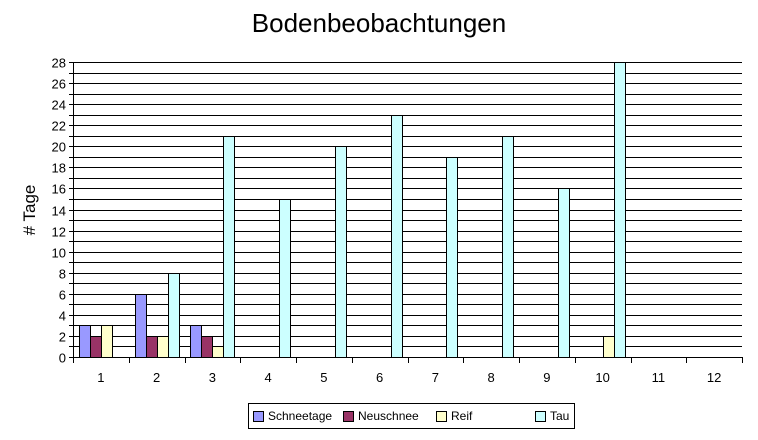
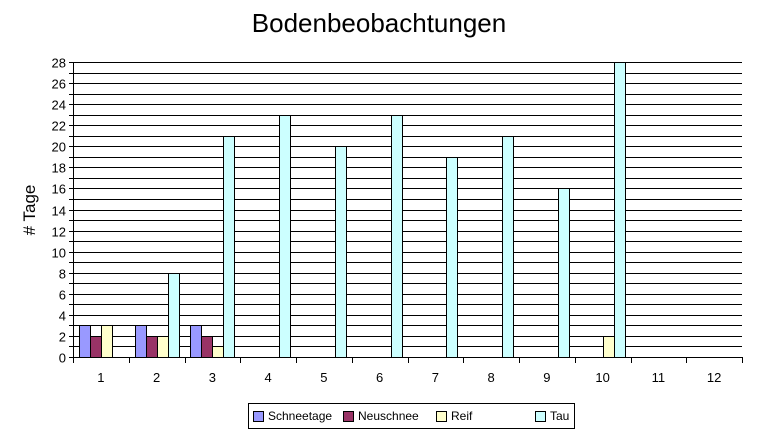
Schneetage/2: 6 -> 3
Tau/4: 15 -> 23
